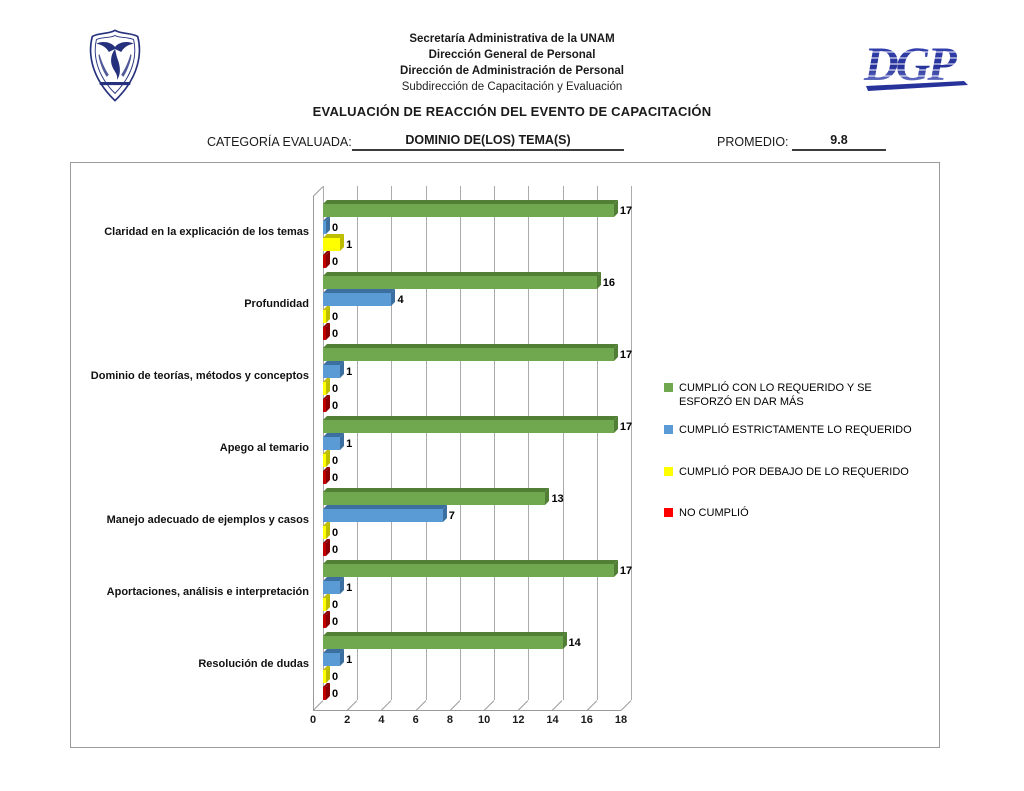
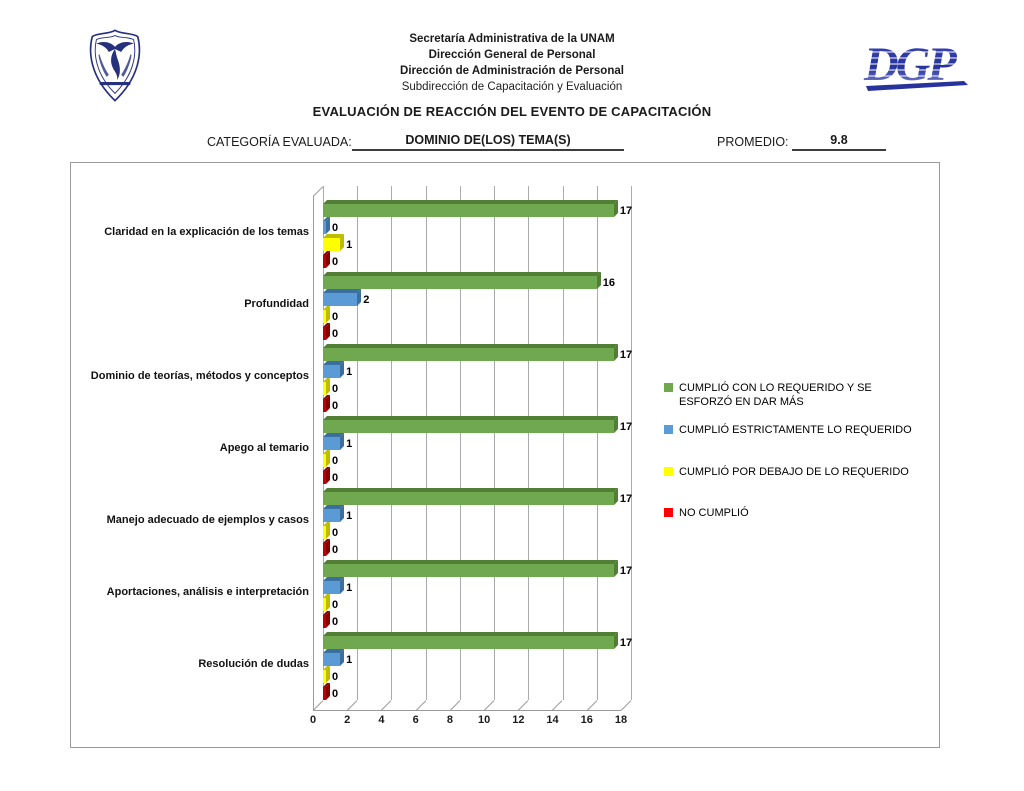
CUMPLIÓ ESTRICTAMENTE LO REQUERIDO/Profundidad: 4 -> 2
CUMPLIÓ CON LO REQUERIDO Y SE ESFORZÓ EN DAR MÁS/Manejo adecuado de ejemplos y casos: 13 -> 17
CUMPLIÓ ESTRICTAMENTE LO REQUERIDO/Manejo adecuado de ejemplos y casos: 7 -> 1
CUMPLIÓ CON LO REQUERIDO Y SE ESFORZÓ EN DAR MÁS/Resolución de dudas: 14 -> 17
